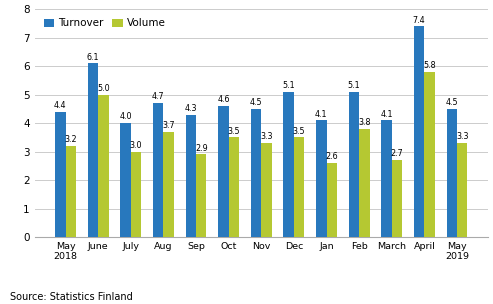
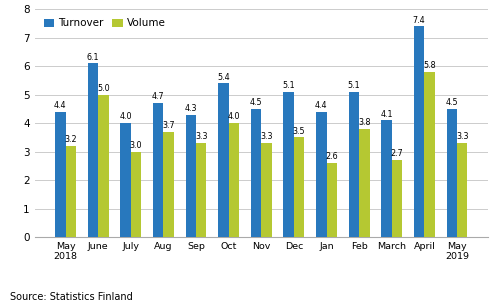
Volume/Sep: 2.9 -> 3.3
Turnover/Oct: 4.6 -> 5.4
Volume/Oct: 3.5 -> 4.0
Turnover/Jan: 4.1 -> 4.4
